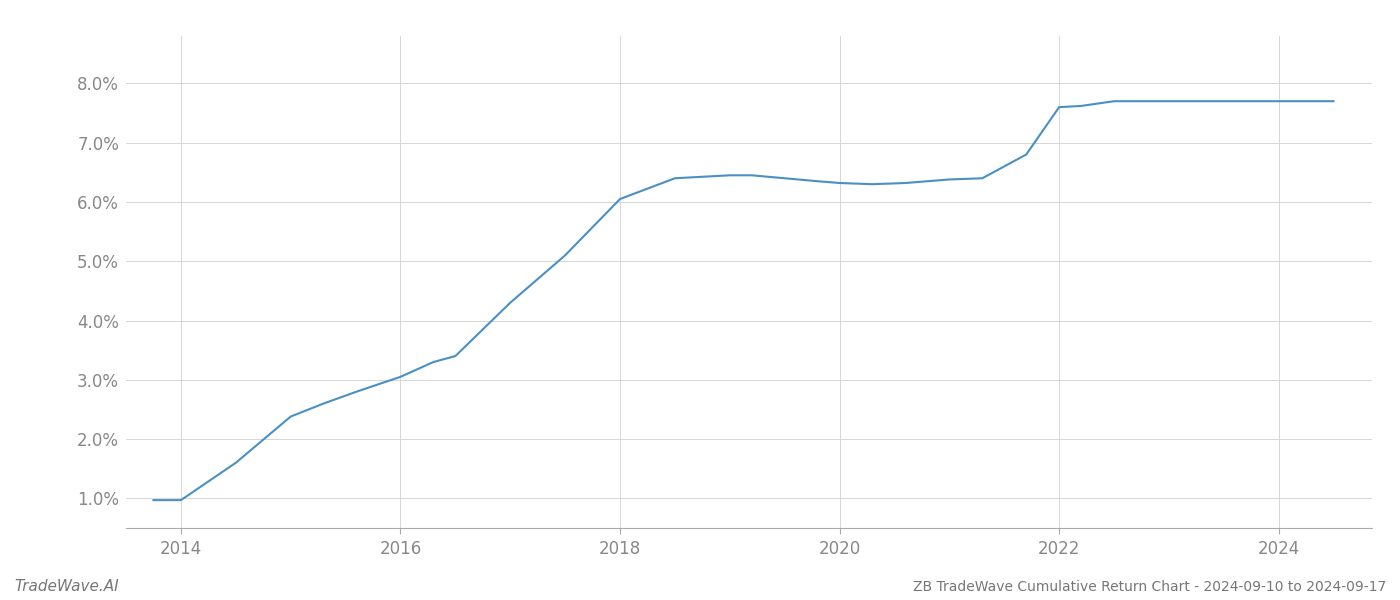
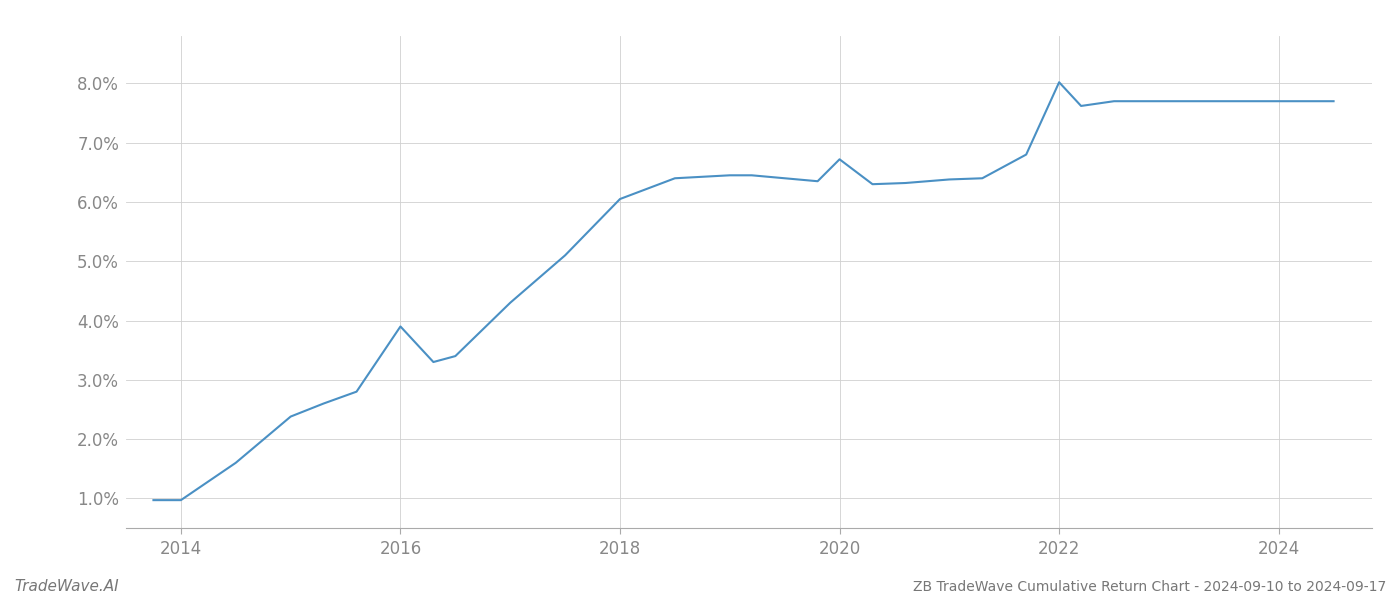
2016: 3.05% -> 3.90%
2020: 6.32% -> 6.72%
2022: 7.60% -> 8.02%
